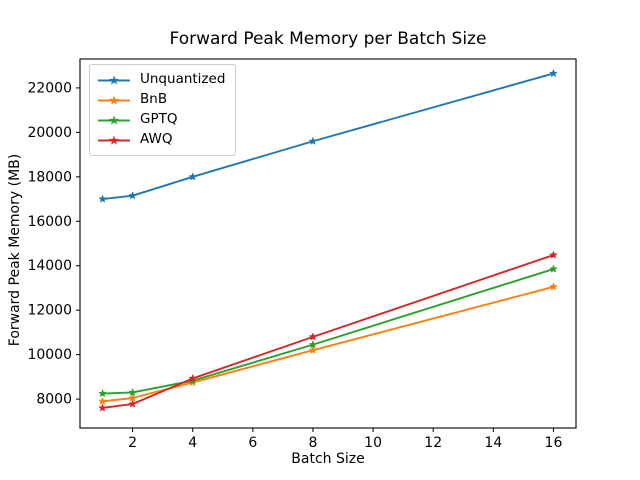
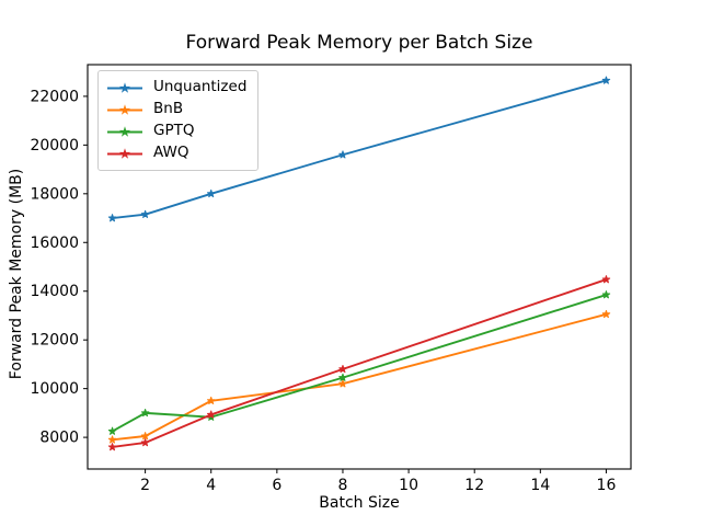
GPTQ/2: 8300 -> 9000
BnB/4: 8800 -> 9500
